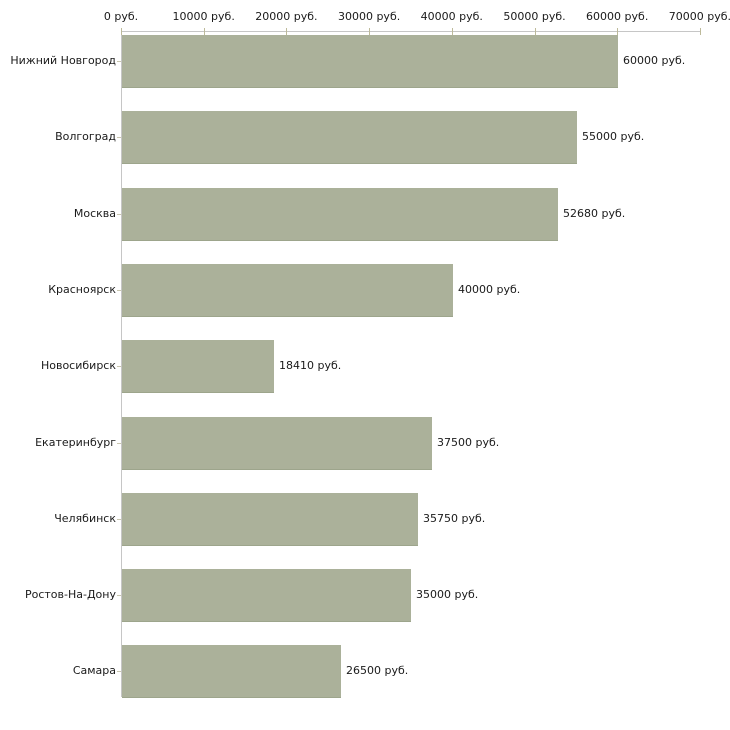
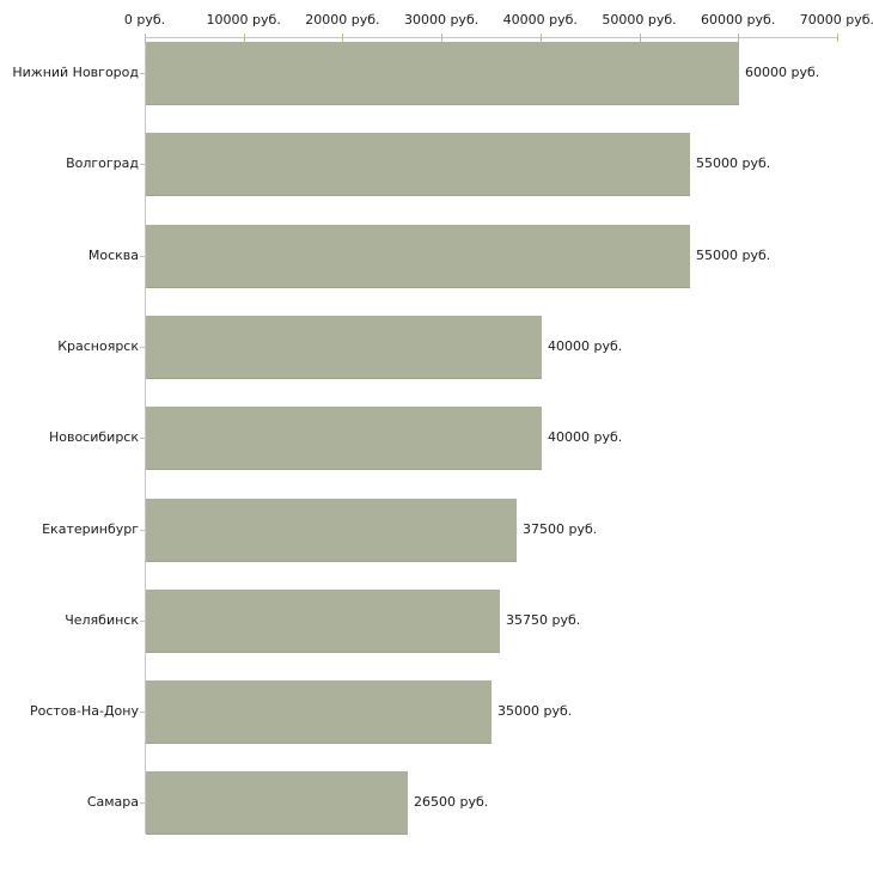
Москва: 52680 -> 55000
Новосибирск: 18410 -> 40000
